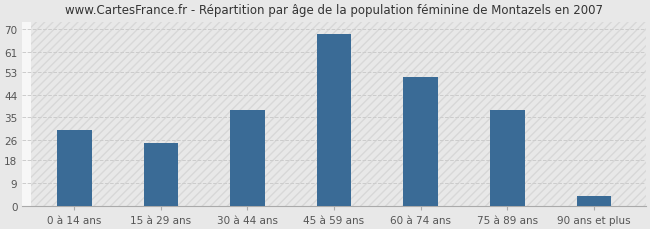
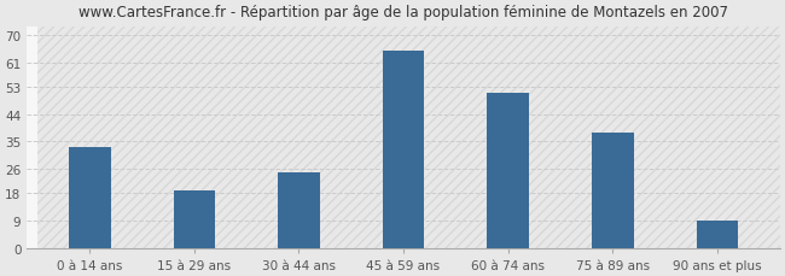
0 à 14 ans: 30 -> 33
15 à 29 ans: 25 -> 19
30 à 44 ans: 38 -> 25
45 à 59 ans: 68 -> 65
90 ans et plus: 4 -> 9
